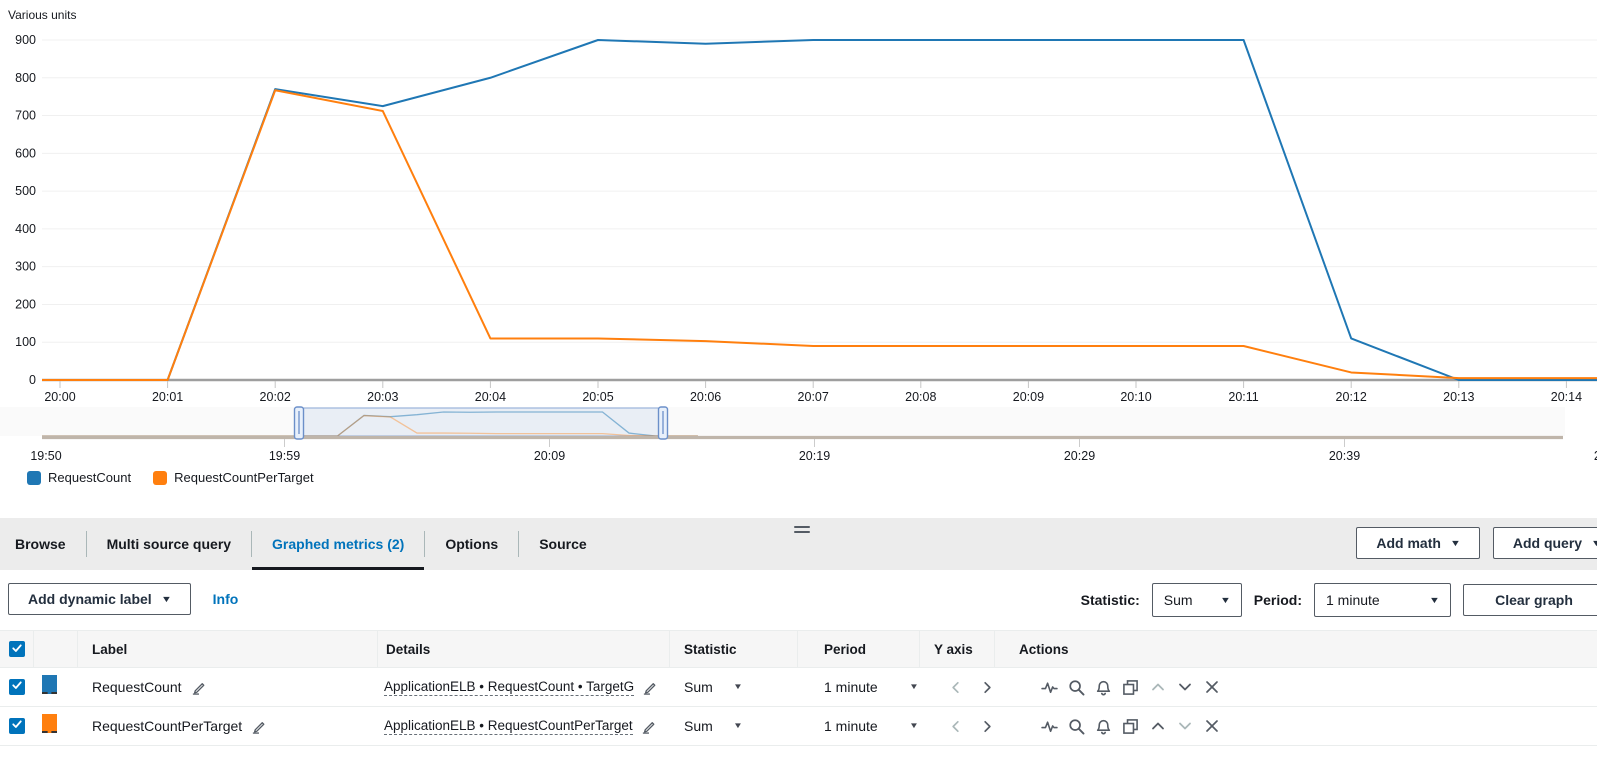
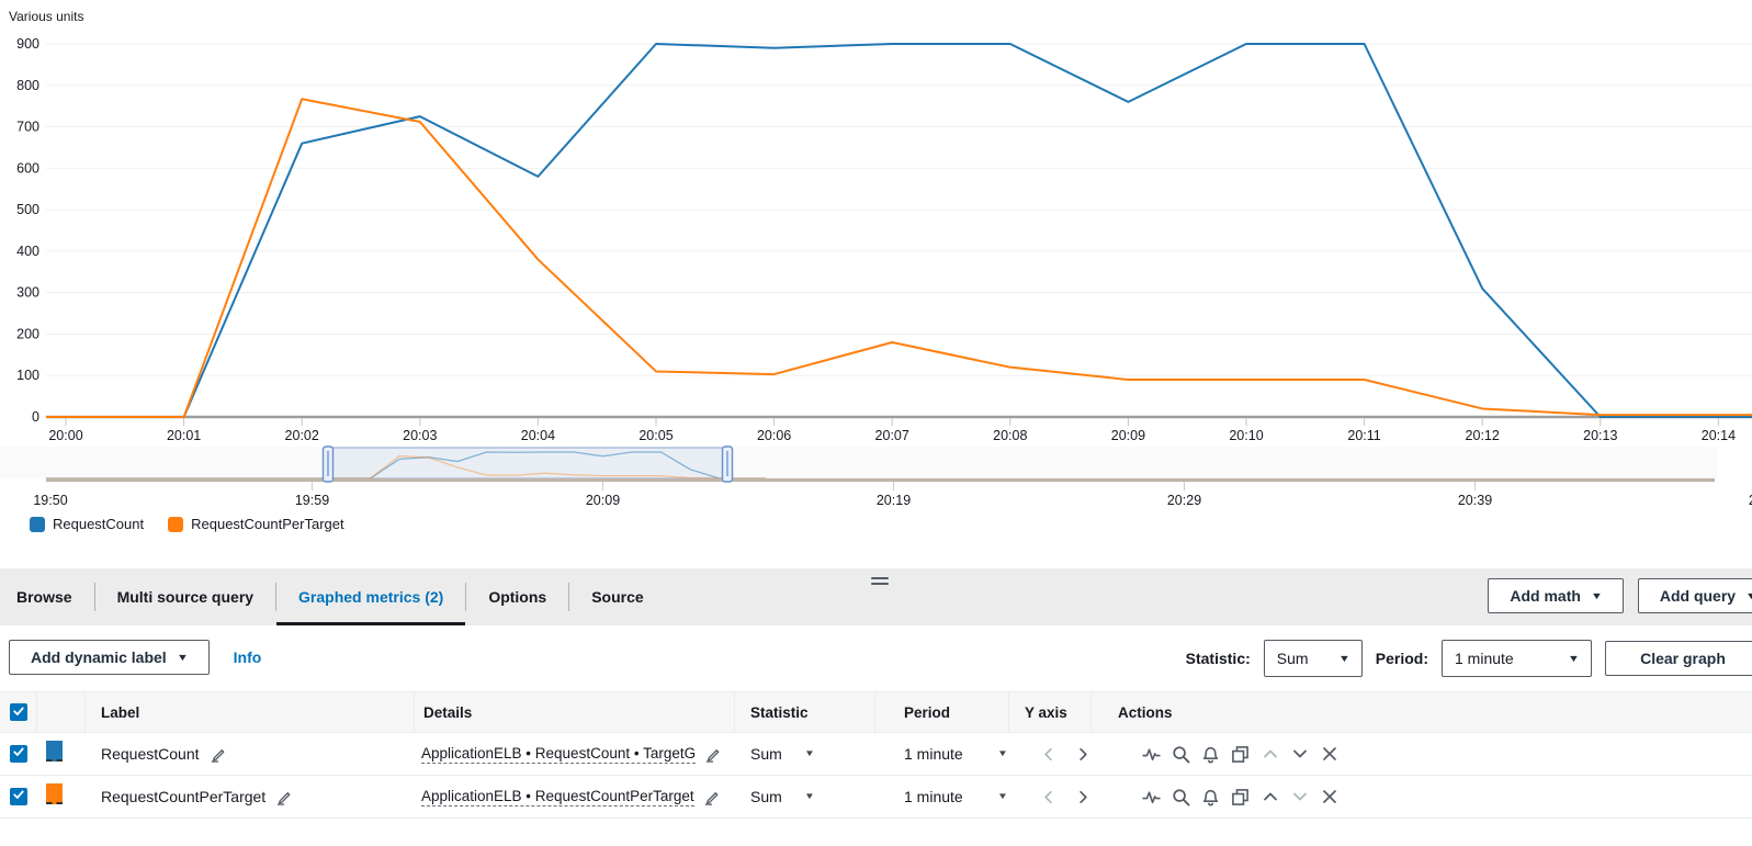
RequestCount/20:02: 770 -> 660
RequestCount/20:04: 800 -> 580
RequestCountPerTarget/20:04: 110 -> 380
RequestCountPerTarget/20:07: 90 -> 180
RequestCountPerTarget/20:08: 90 -> 120
RequestCount/20:09: 900 -> 760
RequestCount/20:12: 110 -> 310
